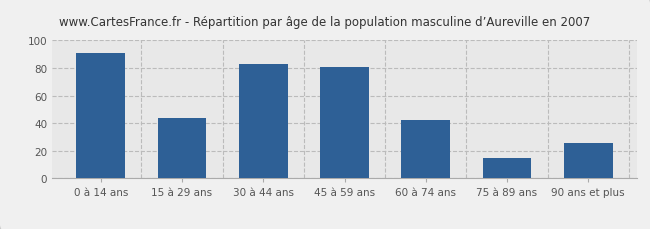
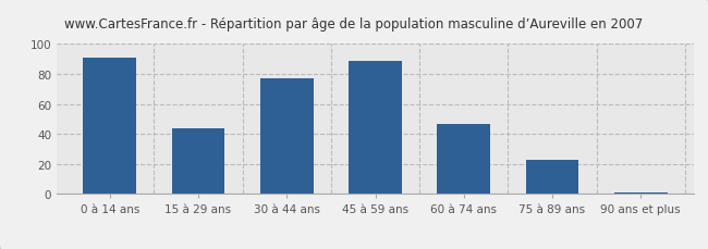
30 à 44 ans: 83 -> 77
45 à 59 ans: 81 -> 89
60 à 74 ans: 42 -> 47
75 à 89 ans: 15 -> 23
90 ans et plus: 26 -> 1
